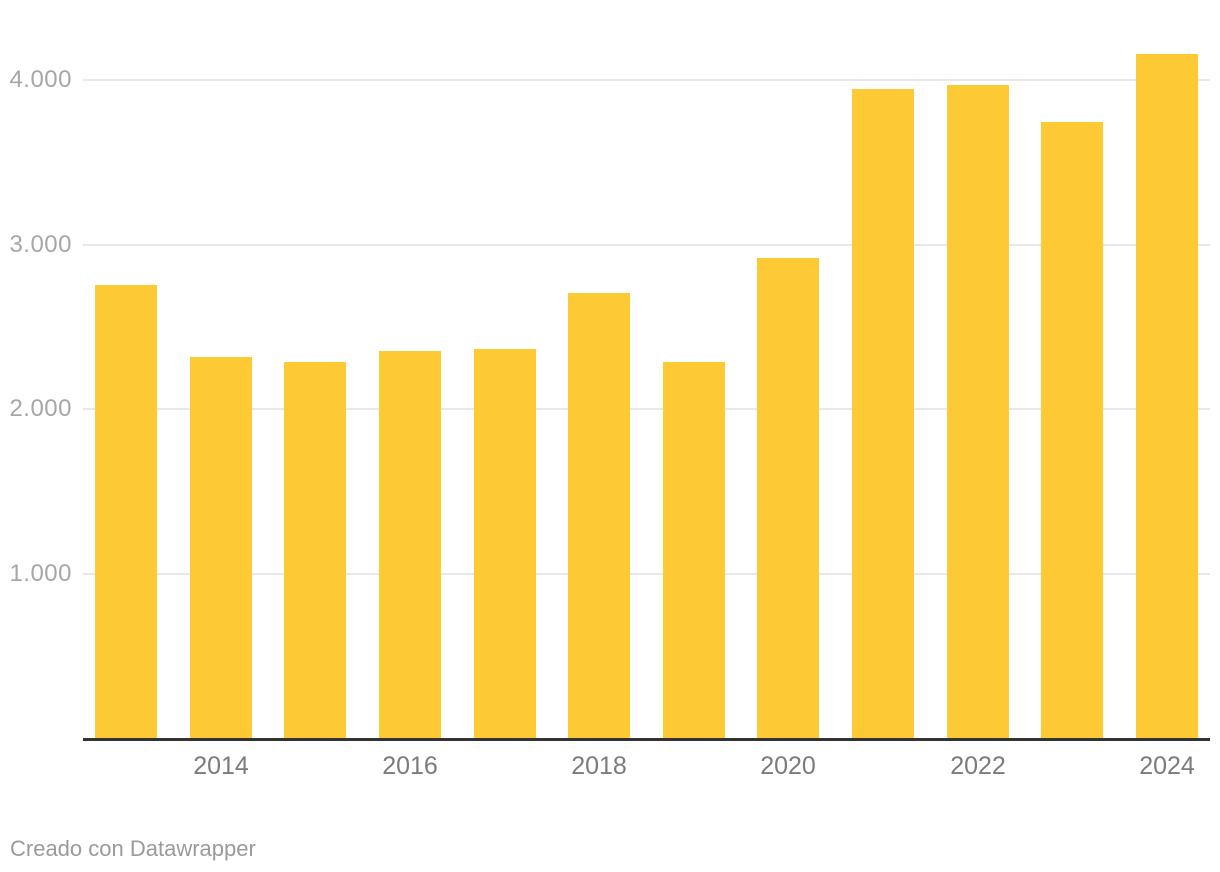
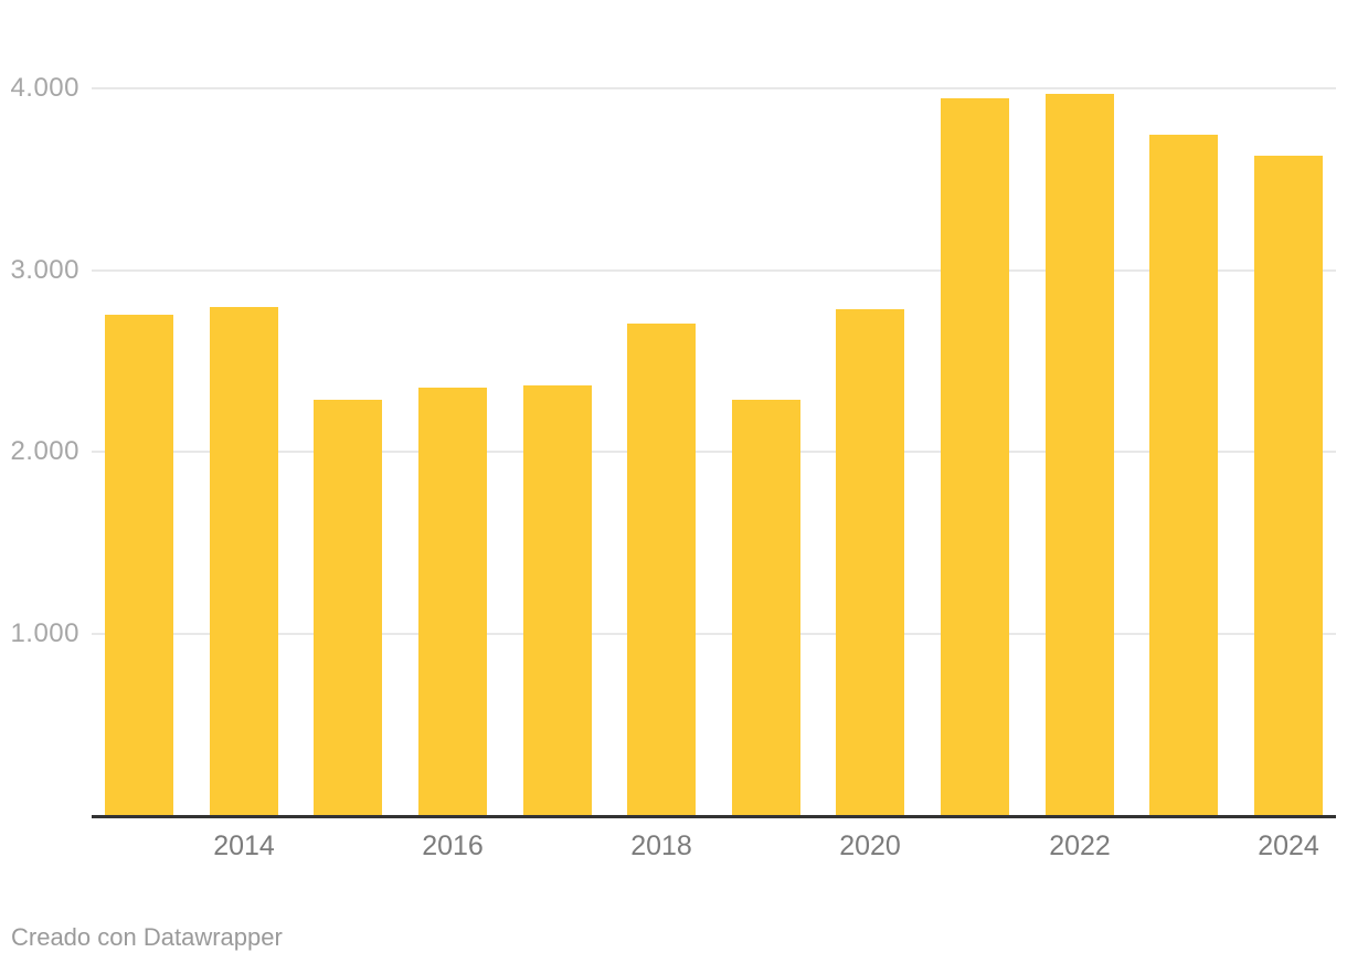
2014: 2310 -> 2790
2020: 2910 -> 2780
2024: 4150 -> 3620
